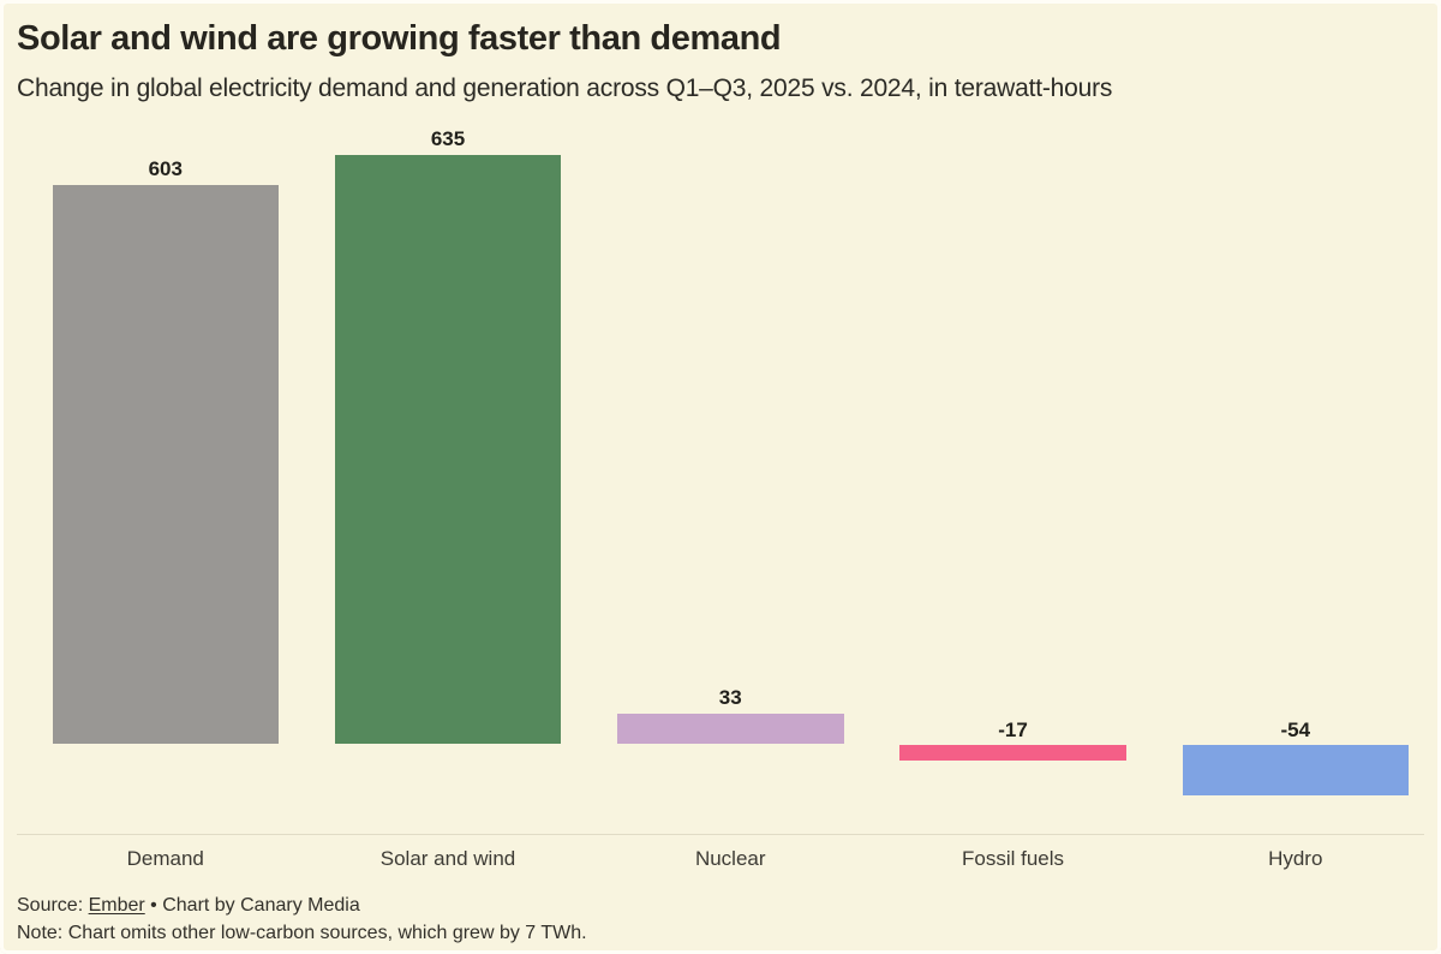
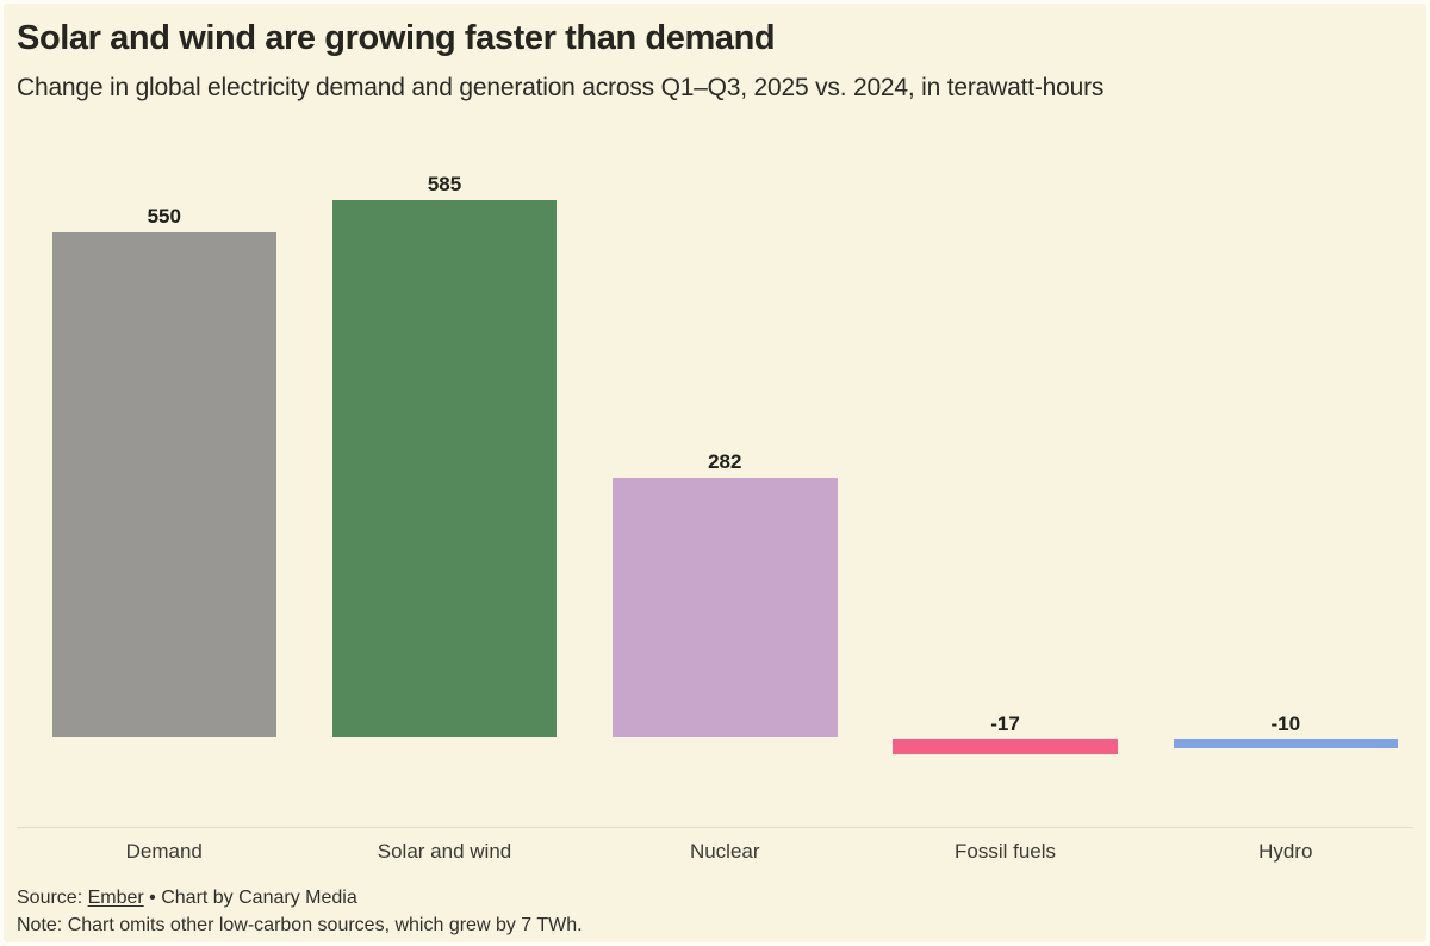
Demand: 603 -> 550
Solar and wind: 635 -> 585
Nuclear: 33 -> 282
Hydro: -54 -> -10
